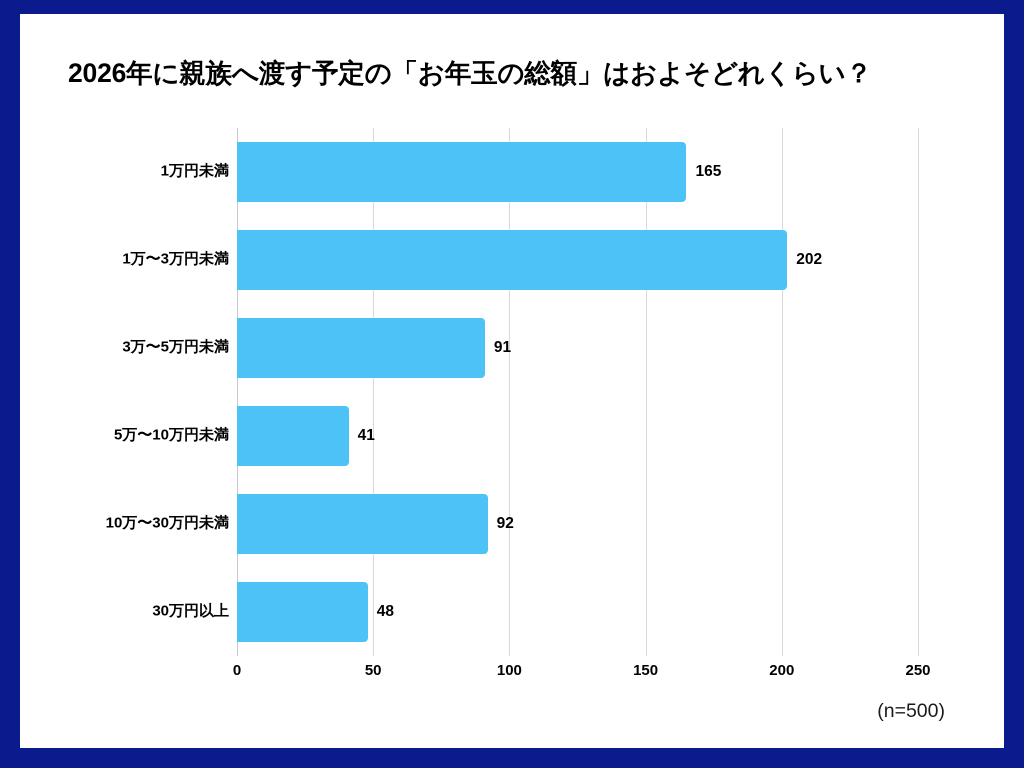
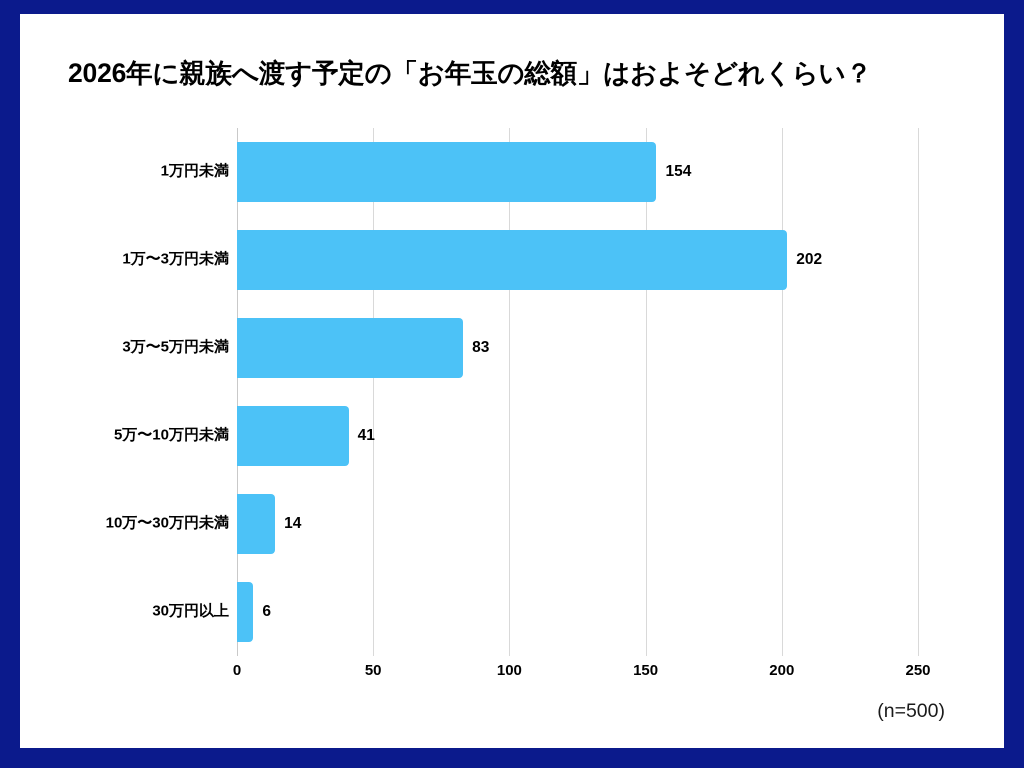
1万円未満: 165 -> 154
3万〜5万円未満: 91 -> 83
10万〜30万円未満: 92 -> 14
30万円以上: 48 -> 6
